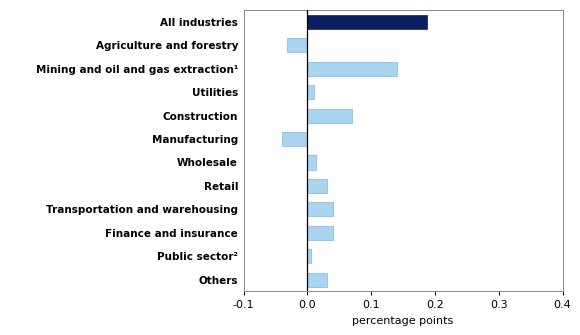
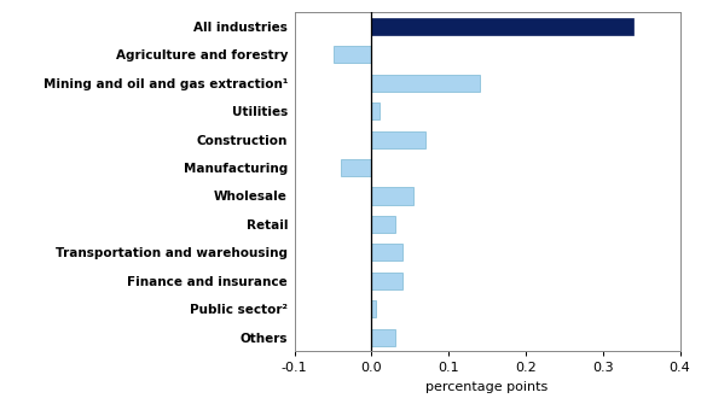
All industries: 0.188 -> 0.340
Agriculture and forestry: -0.032 -> -0.050
Wholesale: 0.014 -> 0.055
